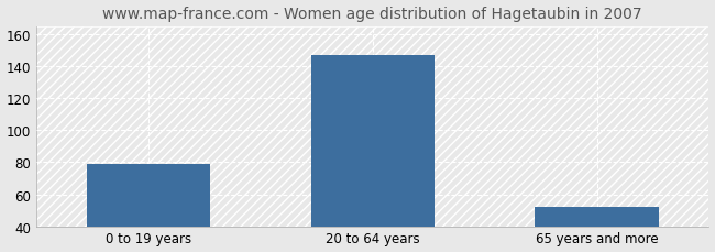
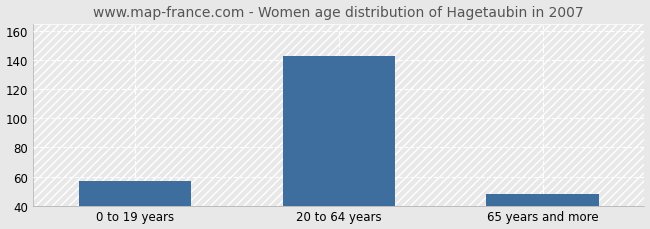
0 to 19 years: 79 -> 57
20 to 64 years: 147 -> 143
65 years and more: 52 -> 48
